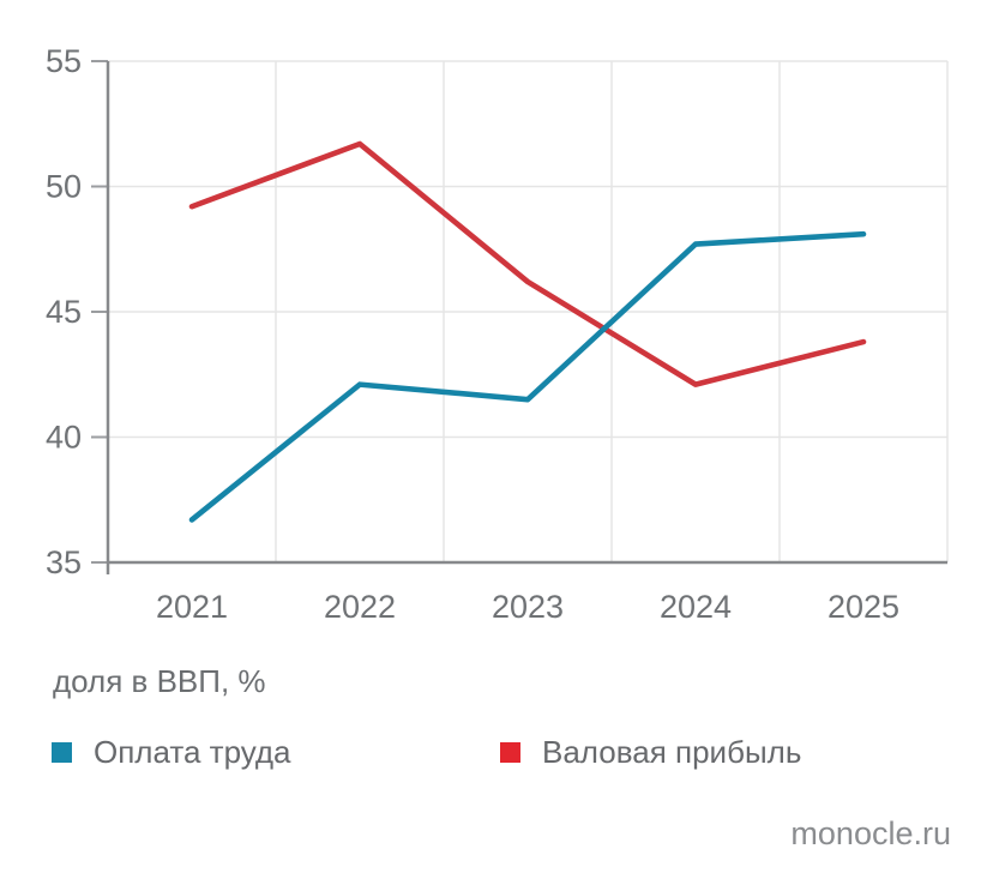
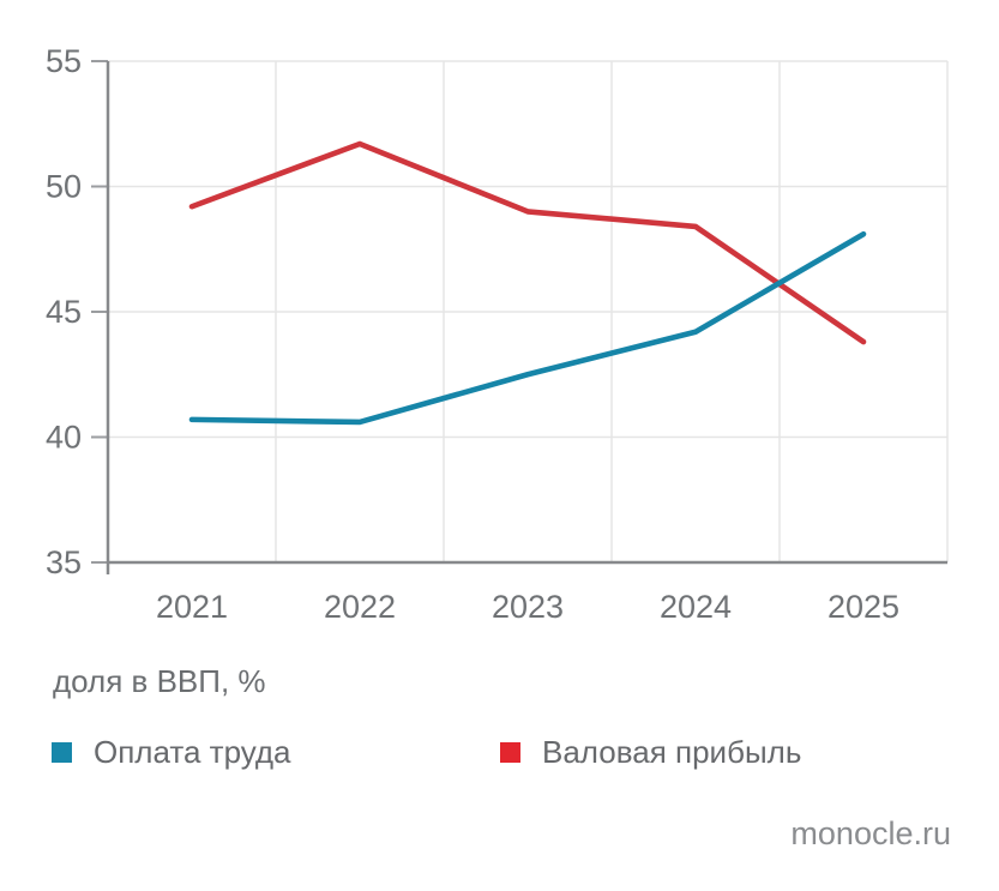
Оплата труда/2021: 36.7 -> 40.7
Оплата труда/2022: 42.1 -> 40.6
Оплата труда/2023: 41.5 -> 42.5
Валовая прибыль/2023: 46.2 -> 49.0
Оплата труда/2024: 47.7 -> 44.2
Валовая прибыль/2024: 42.1 -> 48.4
